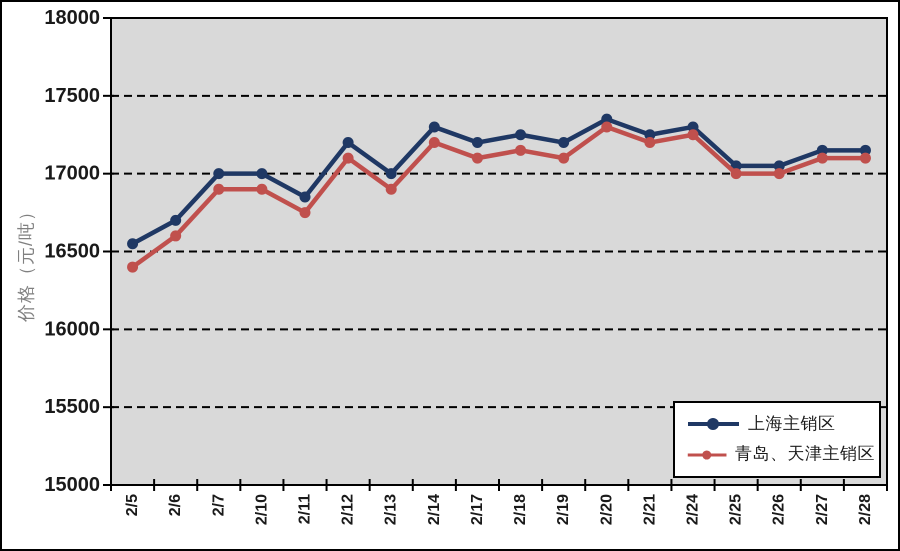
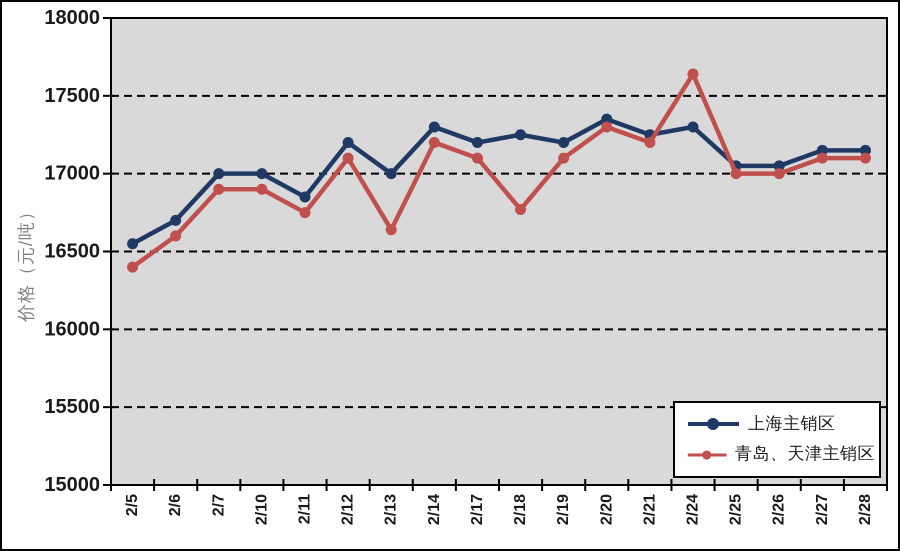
青岛、天津主销区/2/13: 16900 -> 16640
青岛、天津主销区/2/18: 17150 -> 16770
青岛、天津主销区/2/24: 17250 -> 17640
